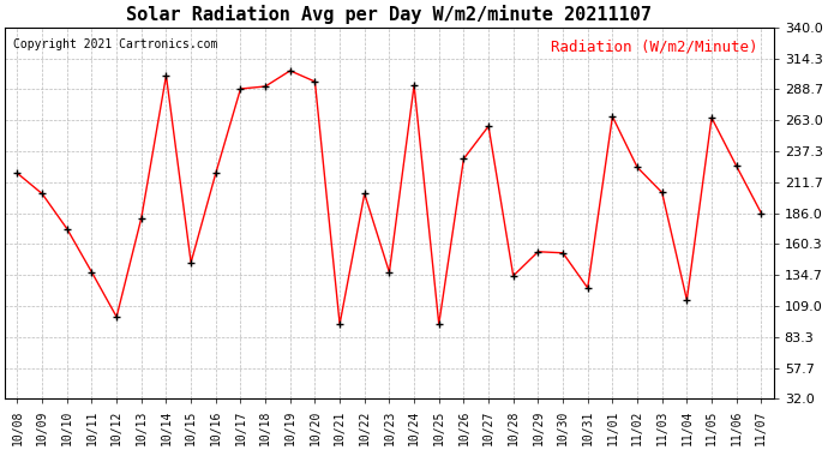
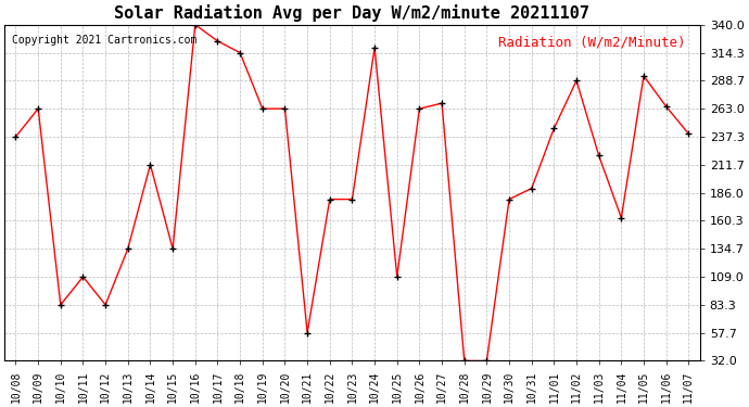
10/08: 219 -> 237
10/09: 202 -> 263
10/10: 173 -> 83
10/11: 137 -> 109
10/12: 100 -> 83
10/13: 182 -> 135
10/14: 300 -> 212
10/15: 145 -> 135
10/16: 219 -> 340
10/17: 289 -> 325
10/18: 291 -> 314
10/19: 304 -> 263
10/20: 295 -> 263
10/21: 94 -> 58
10/22: 202 -> 180
10/23: 137 -> 180
10/24: 292 -> 319
10/25: 94 -> 109
10/26: 231 -> 263
10/27: 258 -> 268
10/28: 134 -> 32
10/29: 154 -> 32
10/30: 153 -> 180
10/31: 124 -> 190
11/01: 266 -> 245
11/02: 224 -> 289
11/03: 203 -> 220
11/04: 114 -> 163
11/05: 265 -> 293
11/06: 225 -> 265
11/07: 186 -> 240
